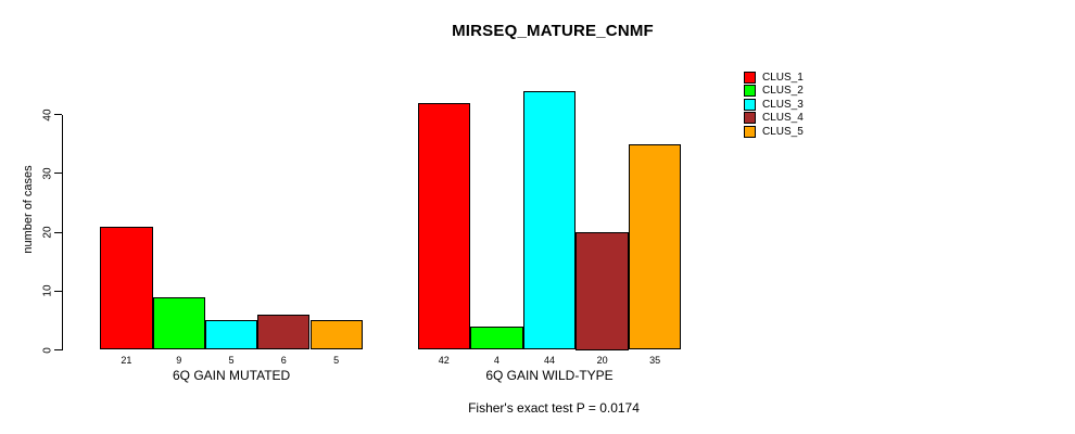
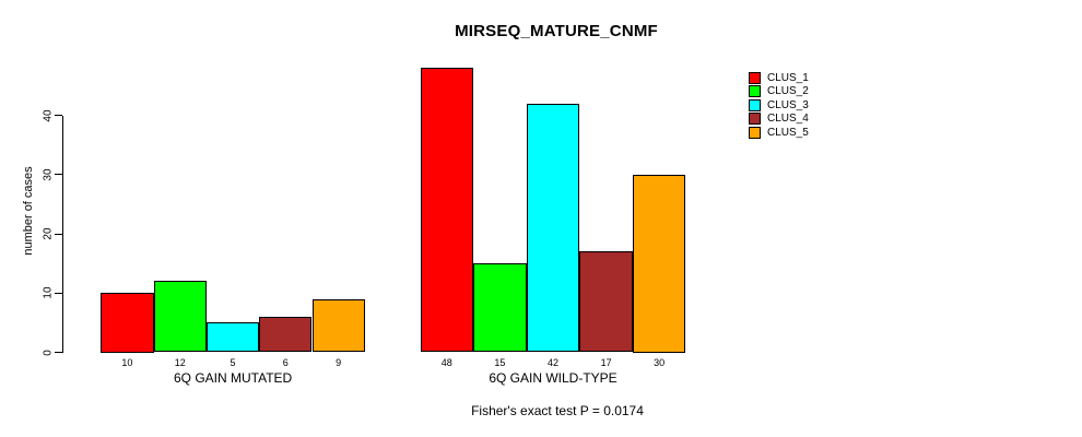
CLUS_1/6Q GAIN MUTATED: 21 -> 10
CLUS_2/6Q GAIN MUTATED: 9 -> 12
CLUS_5/6Q GAIN MUTATED: 5 -> 9
CLUS_1/6Q GAIN WILD-TYPE: 42 -> 48
CLUS_2/6Q GAIN WILD-TYPE: 4 -> 15
CLUS_3/6Q GAIN WILD-TYPE: 44 -> 42
CLUS_4/6Q GAIN WILD-TYPE: 20 -> 17
CLUS_5/6Q GAIN WILD-TYPE: 35 -> 30
